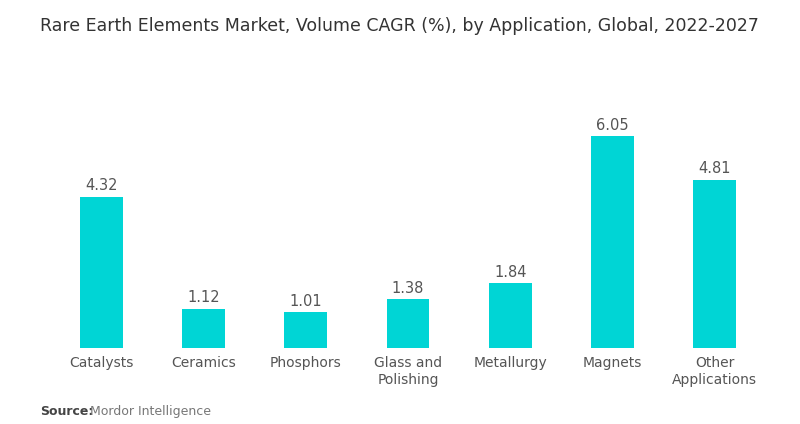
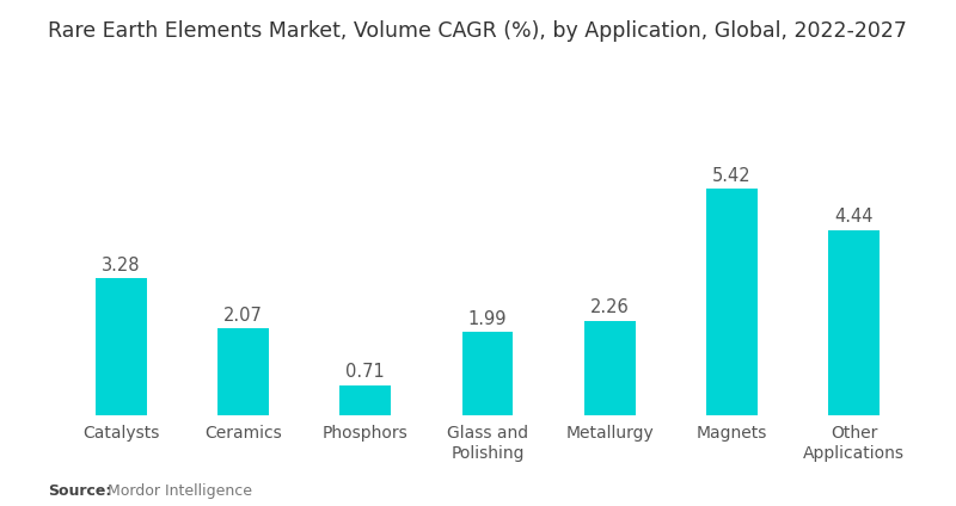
Catalysts: 4.32 -> 3.28
Ceramics: 1.12 -> 2.07
Phosphors: 1.01 -> 0.71
Glass and Polishing: 1.38 -> 1.99
Metallurgy: 1.84 -> 2.26
Magnets: 6.05 -> 5.42
Other Applications: 4.81 -> 4.44
